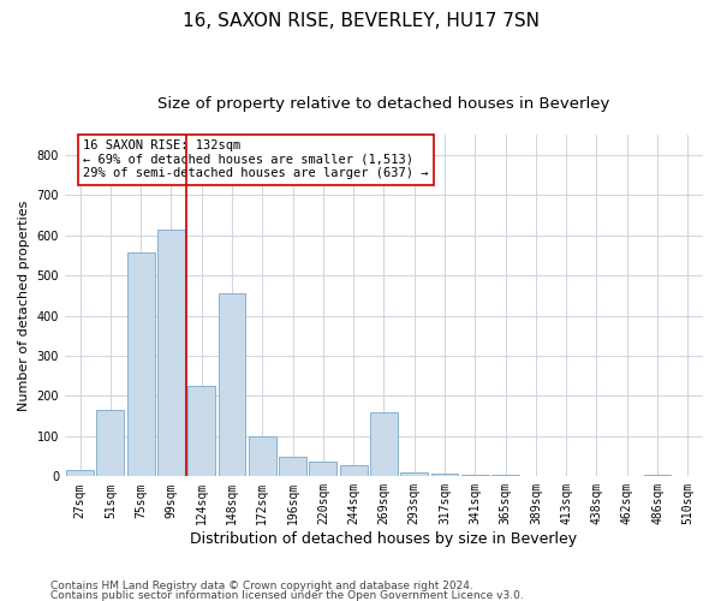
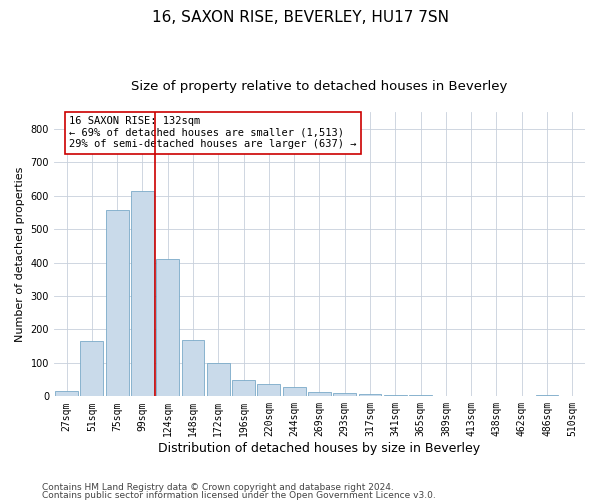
124sqm: 225 -> 410
148sqm: 455 -> 170
269sqm: 160 -> 12
